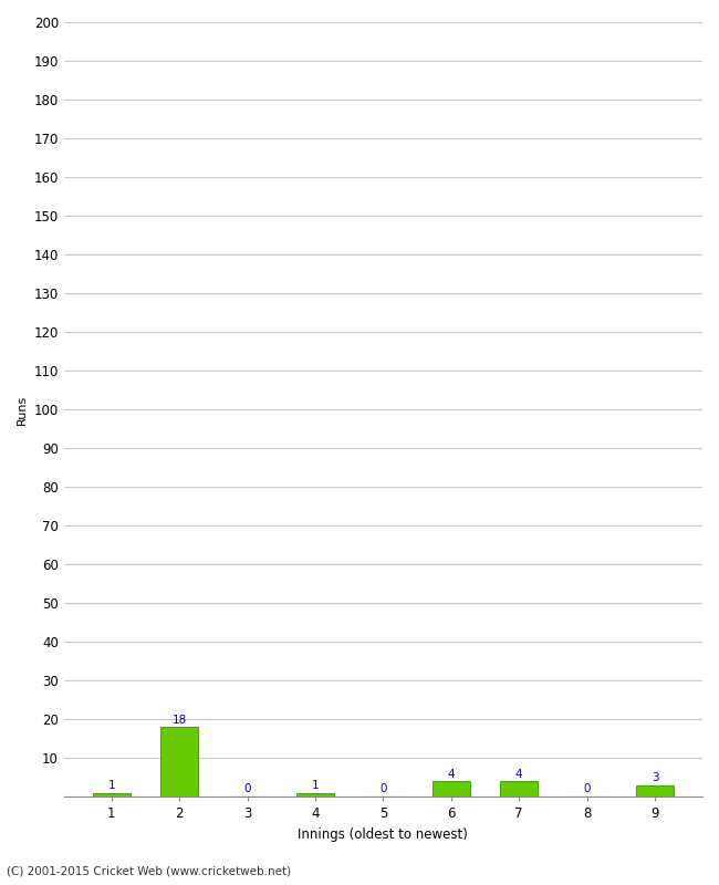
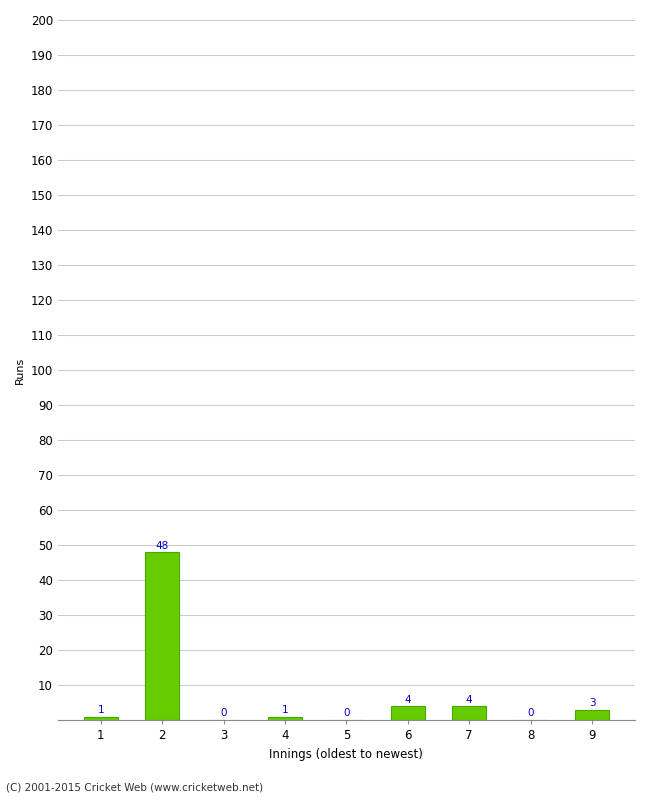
2: 18 -> 48
